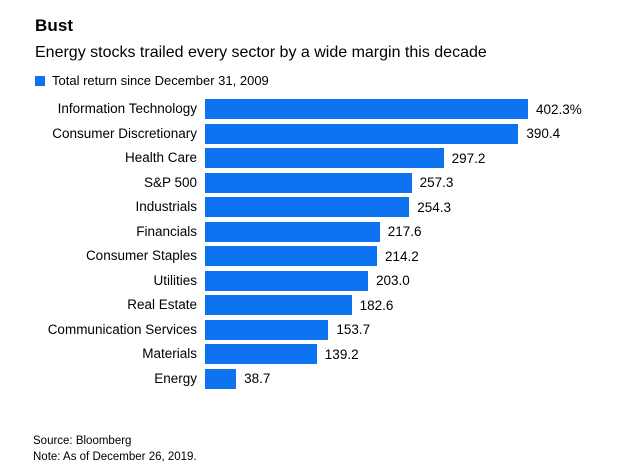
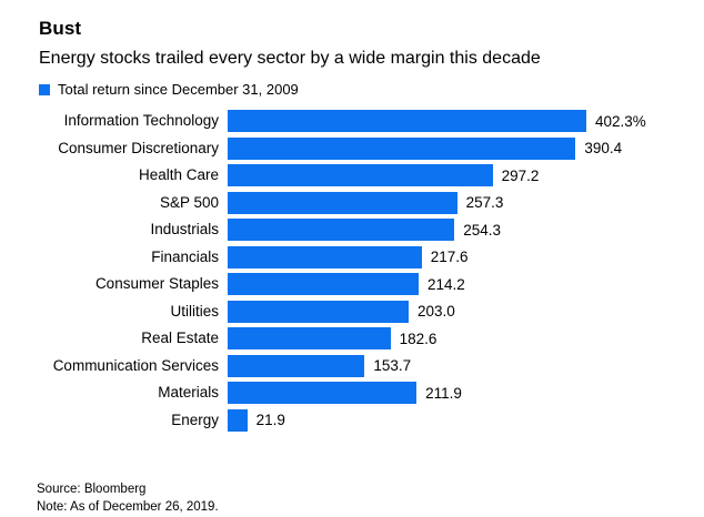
Materials: 139.2 -> 211.9
Energy: 38.7 -> 21.9
